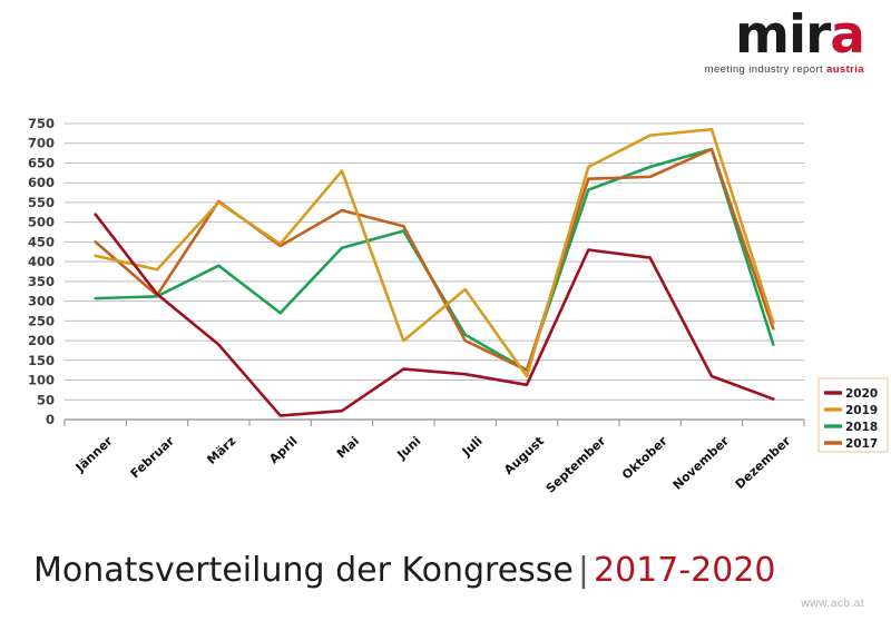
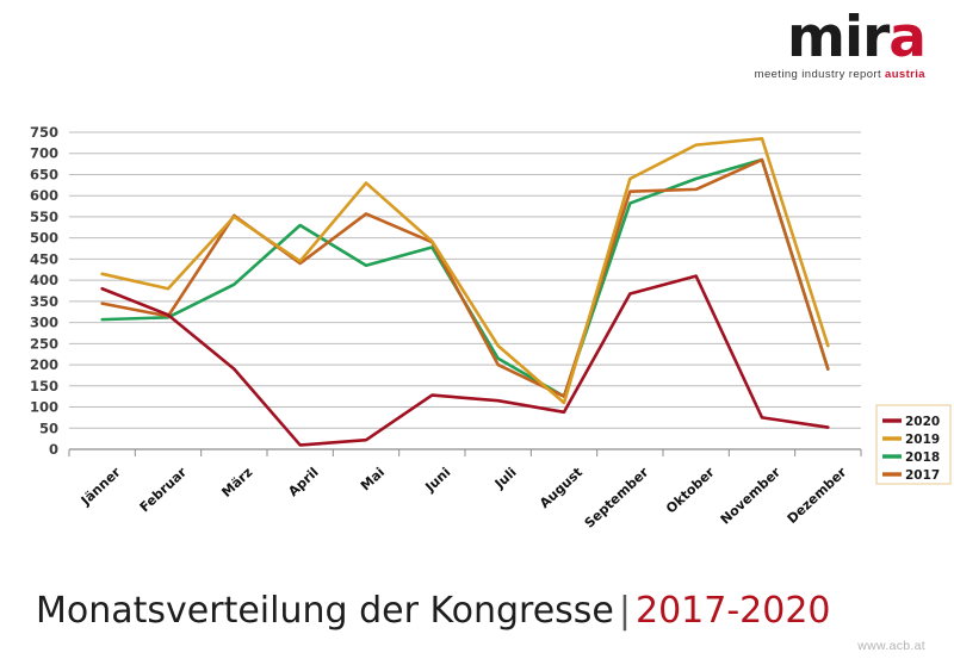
2020/Jänner: 520 -> 380
2017/Jänner: 450 -> 340
2018/April: 270 -> 530
2017/Mai: 530 -> 560
2019/Juni: 200 -> 490
2019/Juli: 330 -> 240
2020/September: 430 -> 370
2020/November: 110 -> 80
2017/Dezember: 230 -> 190
